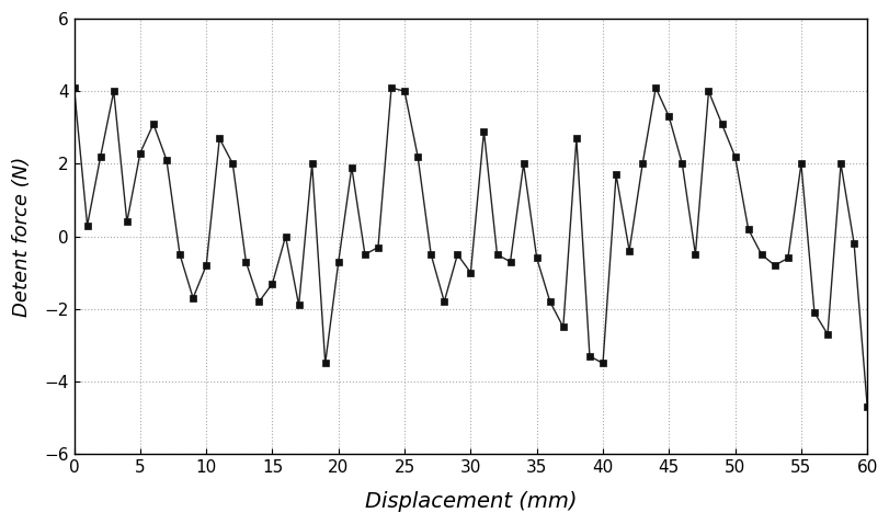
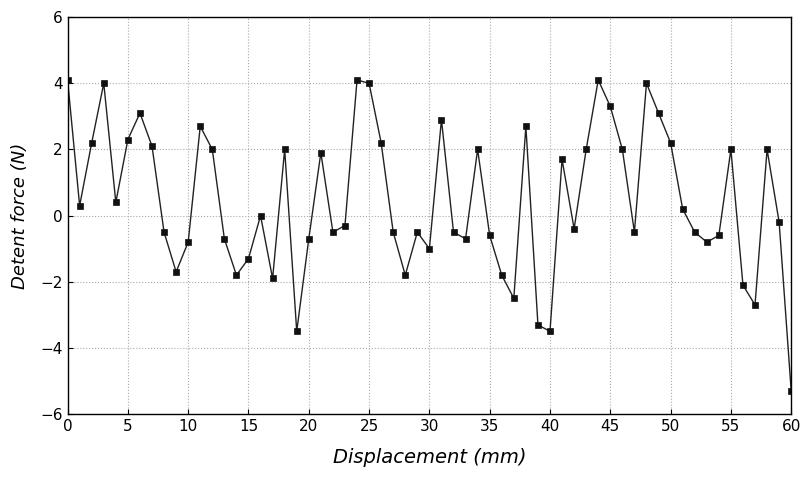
60: -4.7 -> -5.3
